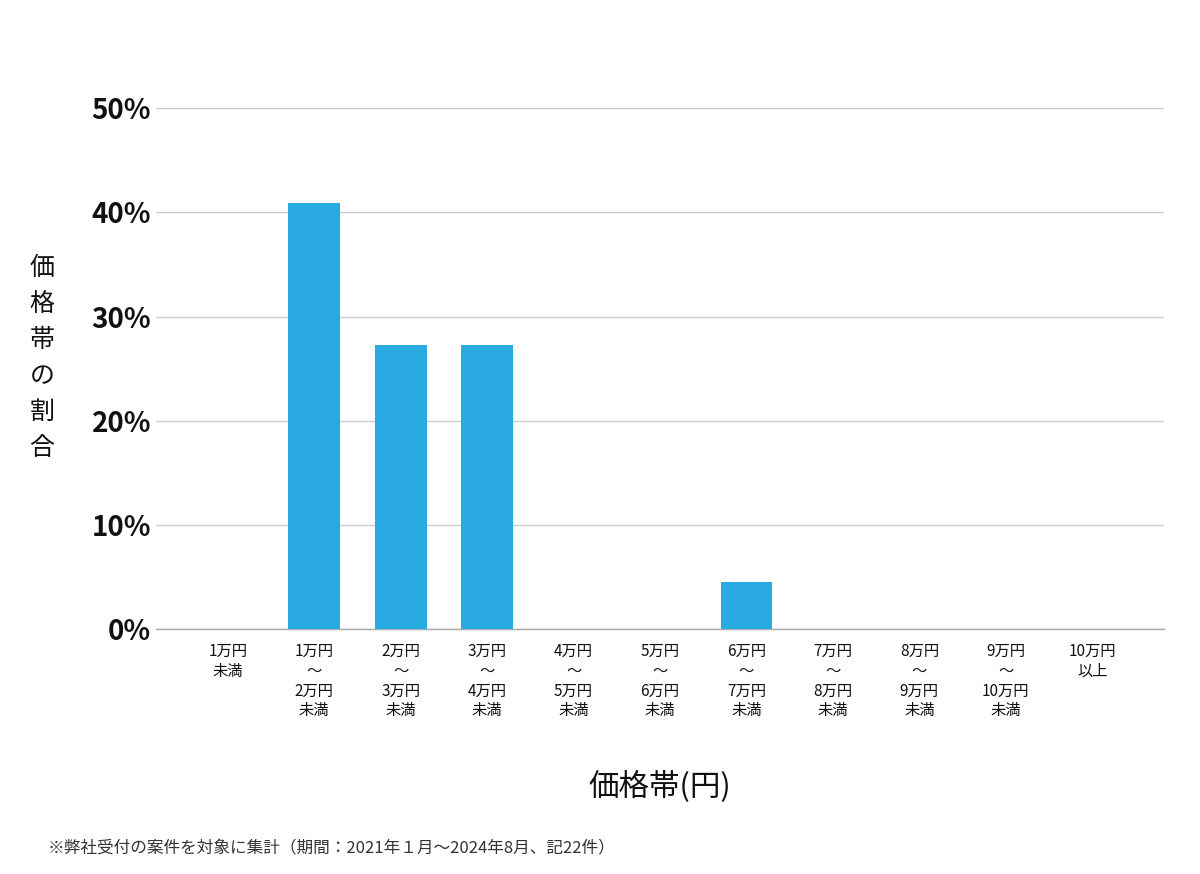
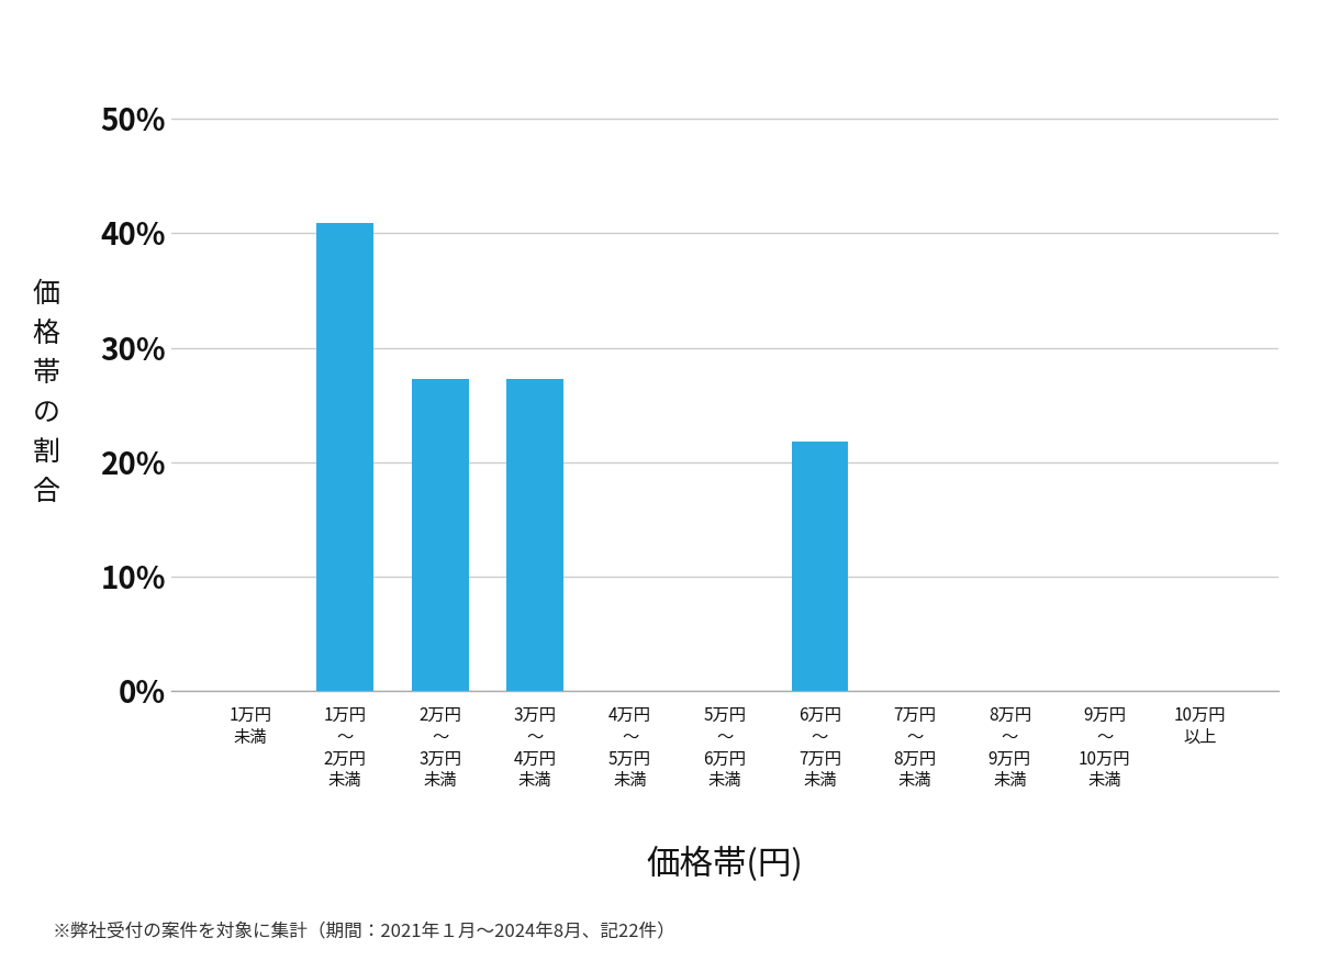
6万円 ～ 7万円 未満: 4.5% -> 21.8%
